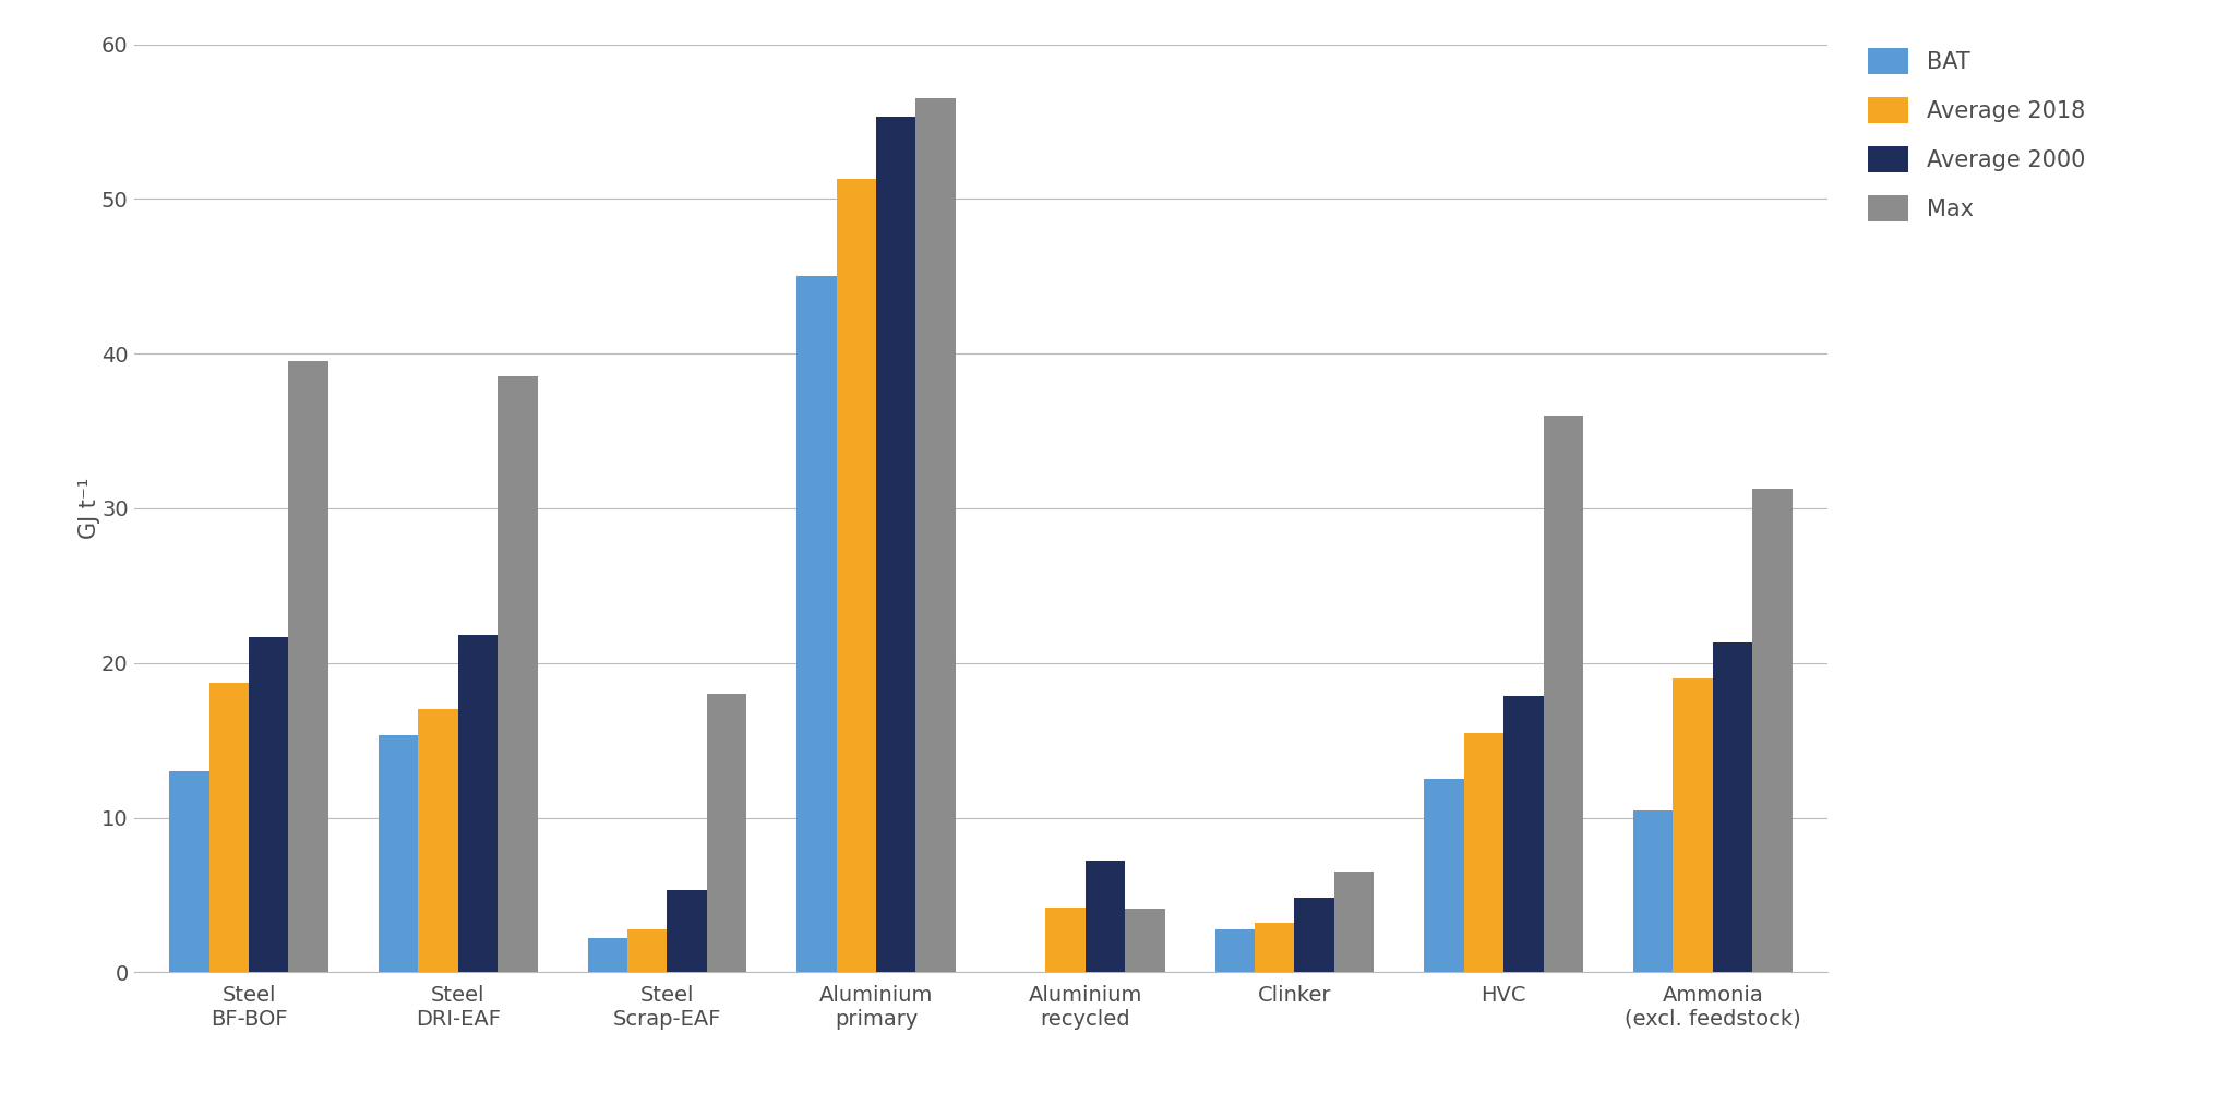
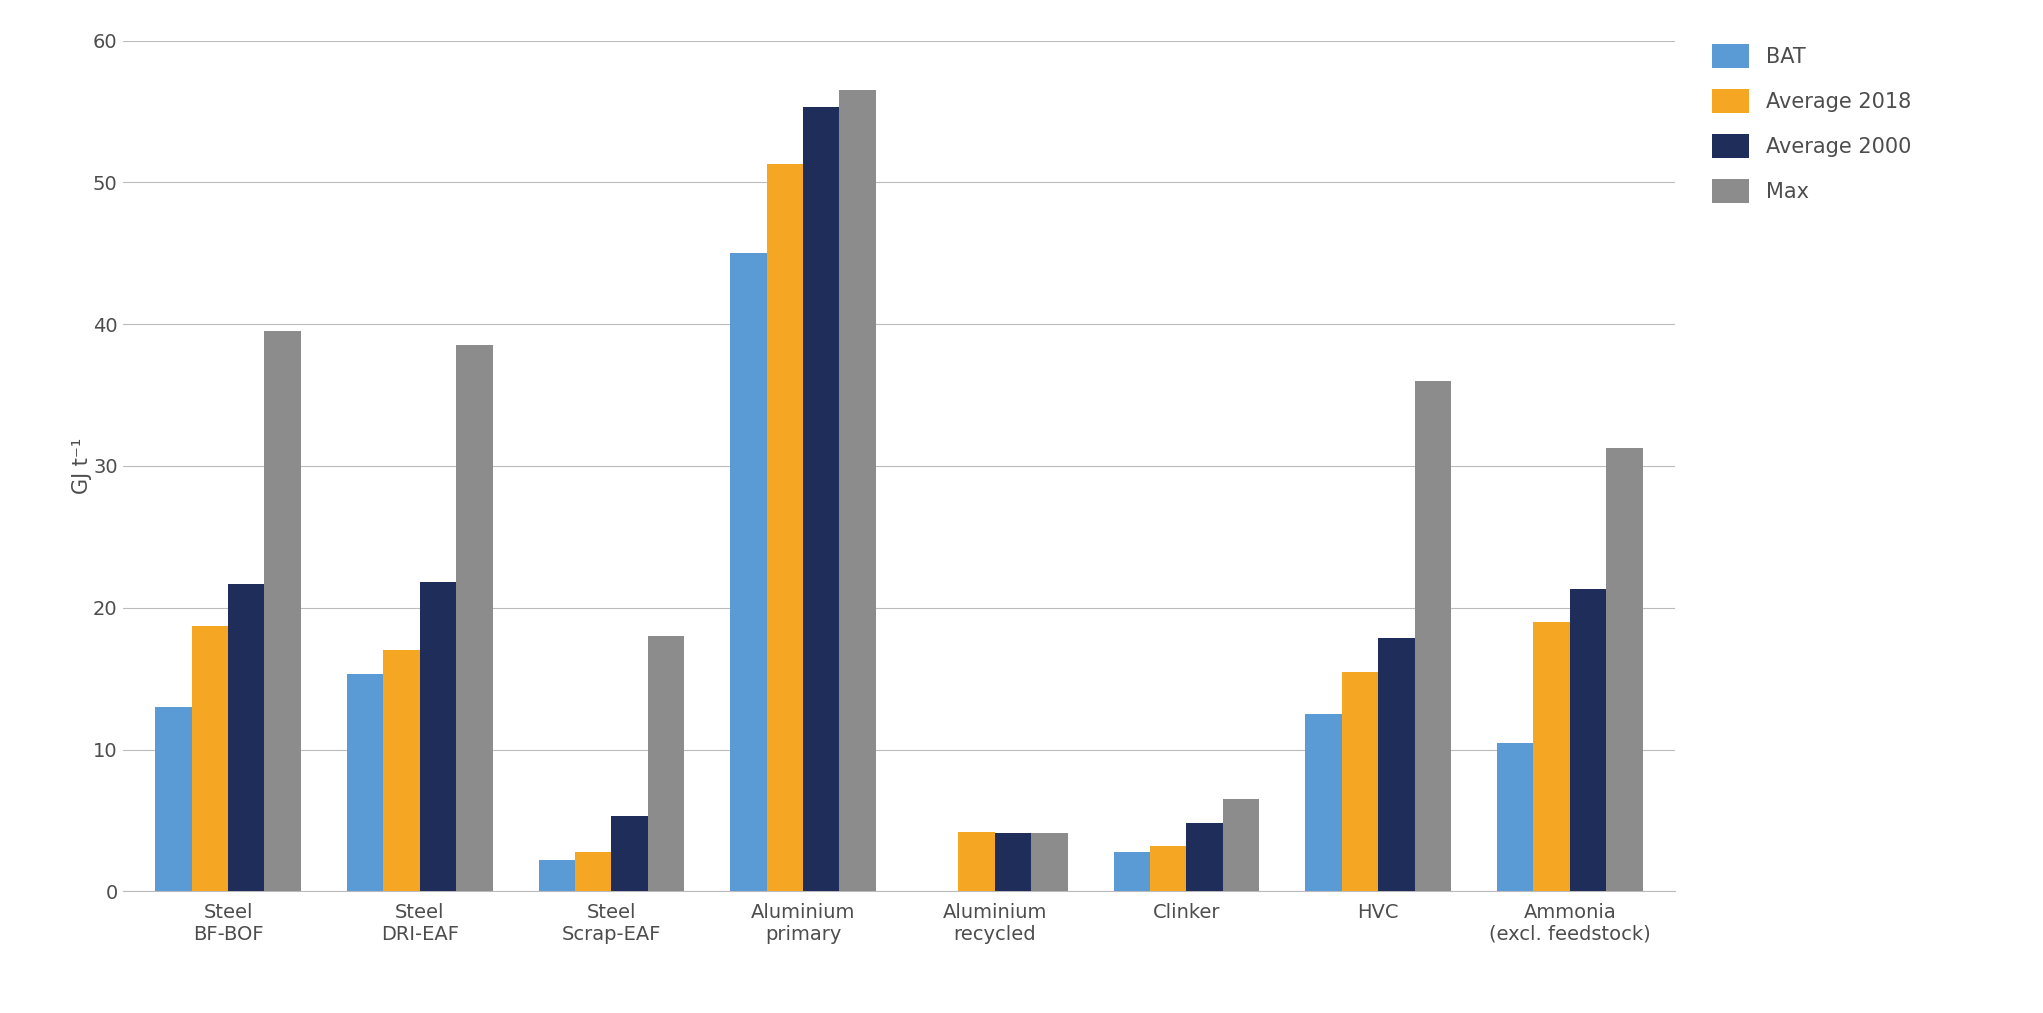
Average 2000/Aluminium recycled: 7.2 -> 4.1
